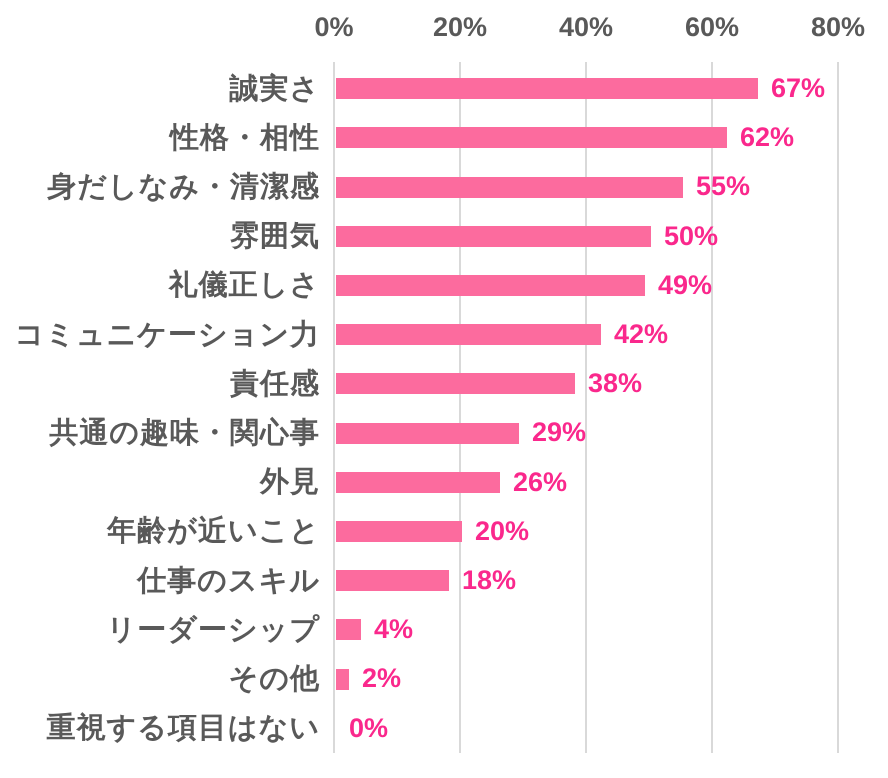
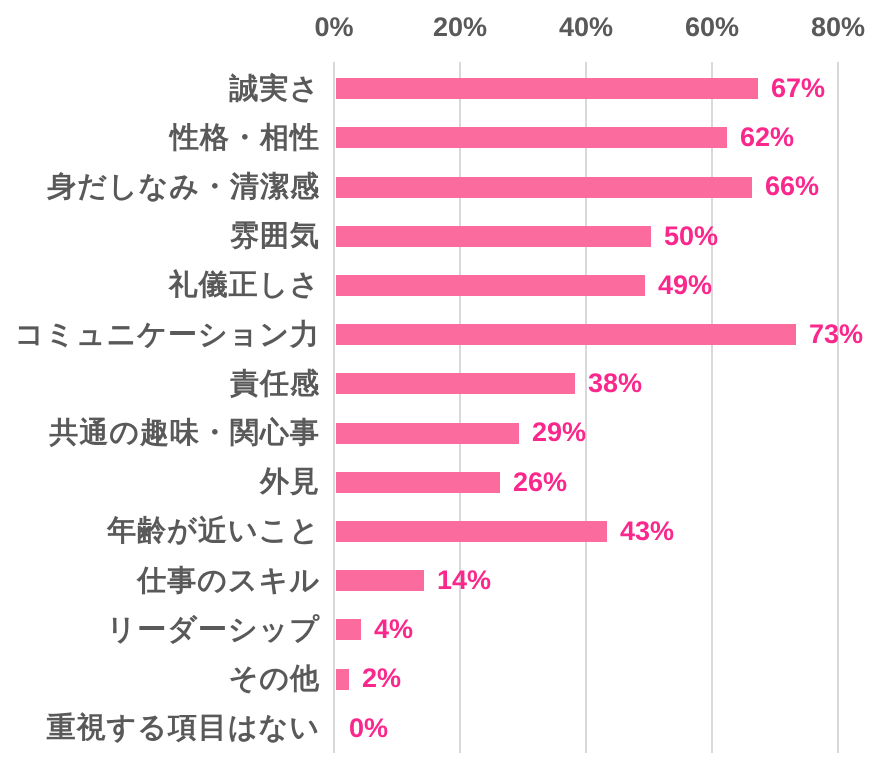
身だしなみ・清潔感: 55% -> 66%
コミュニケーション力: 42% -> 73%
年齢が近いこと: 20% -> 43%
仕事のスキル: 18% -> 14%
